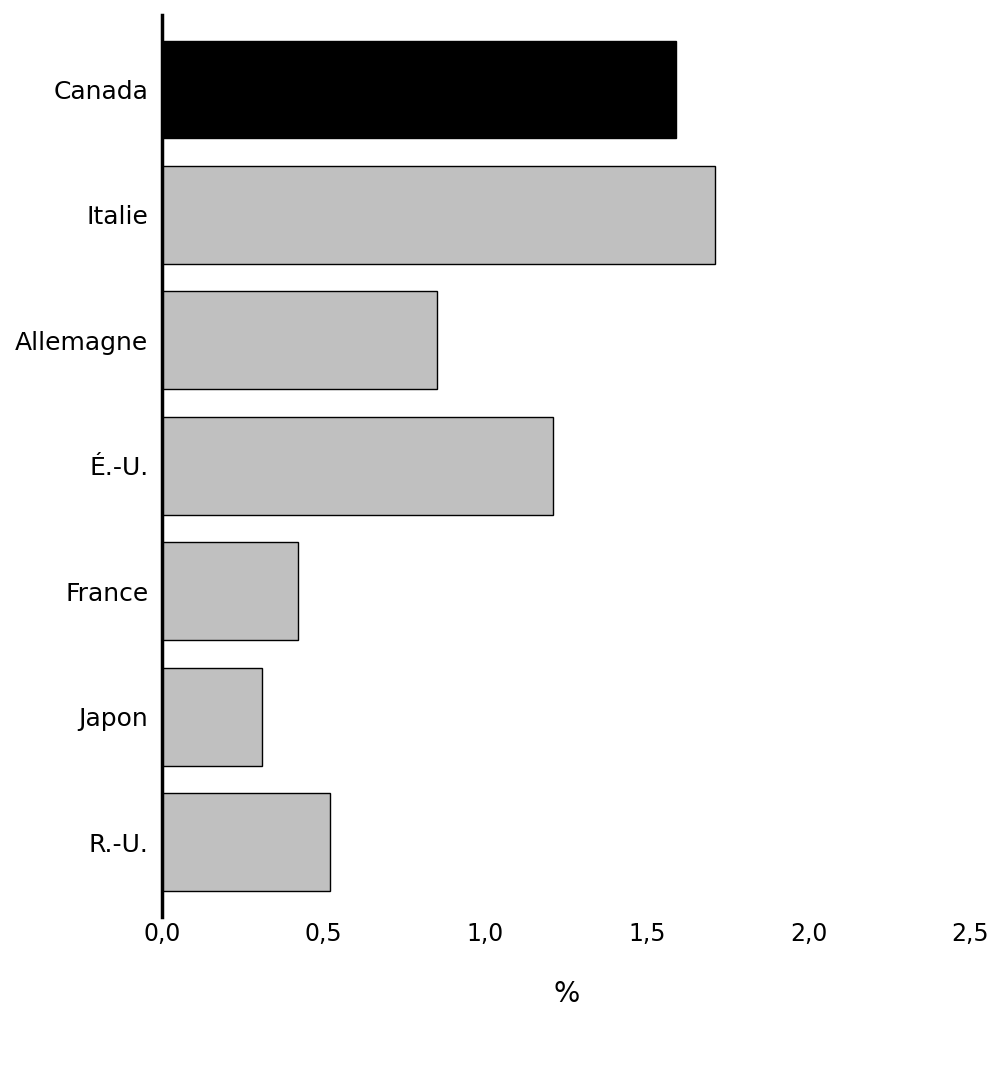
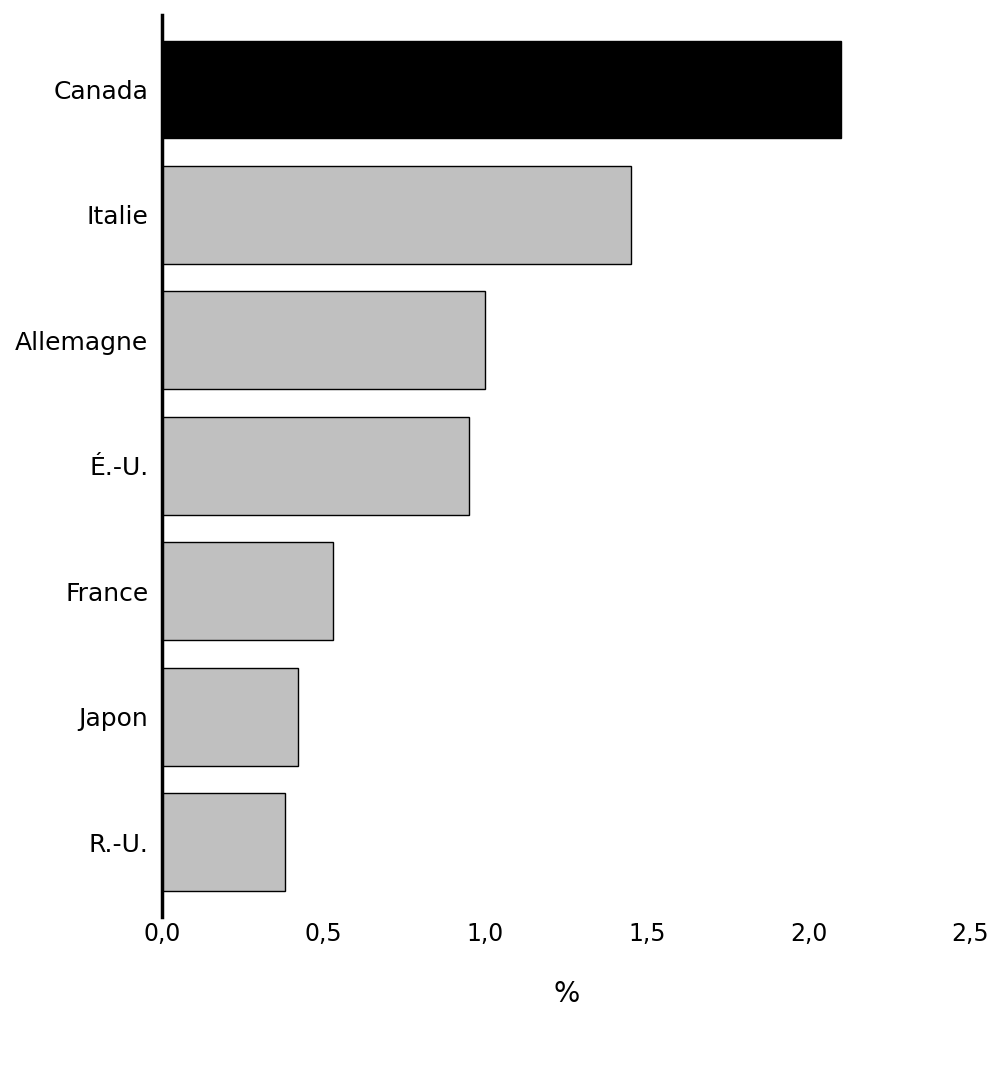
Canada: 1,59 -> 2,10
Italie: 1,71 -> 1,45
Allemagne: 0,85 -> 1,00
É.-U.: 1,21 -> 0,95
France: 0,42 -> 0,53
Japon: 0,31 -> 0,42
R.-U.: 0,52 -> 0,38
